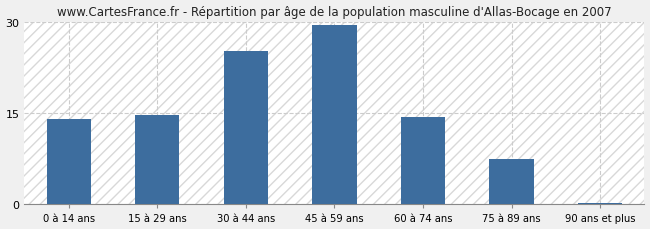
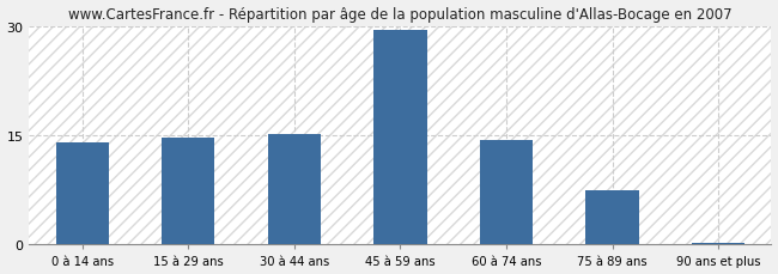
30 à 44 ans: 25.2 -> 15.1
